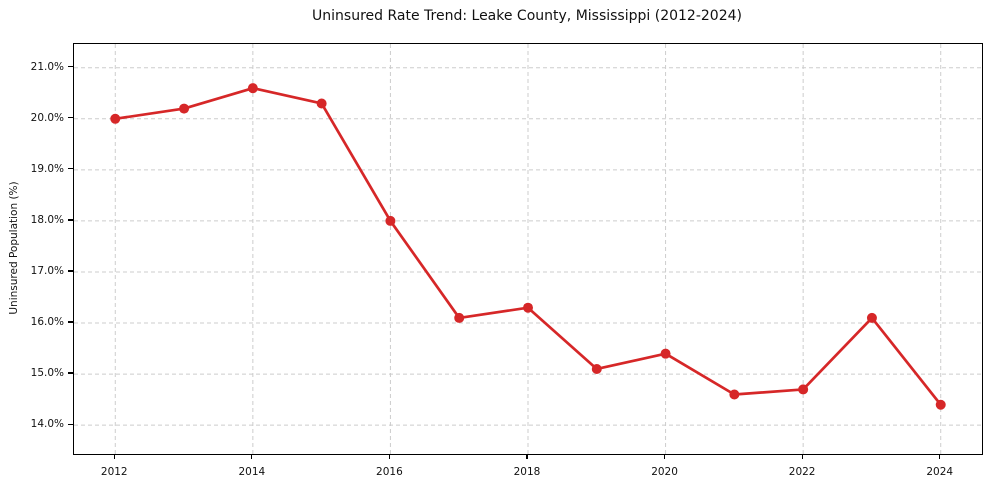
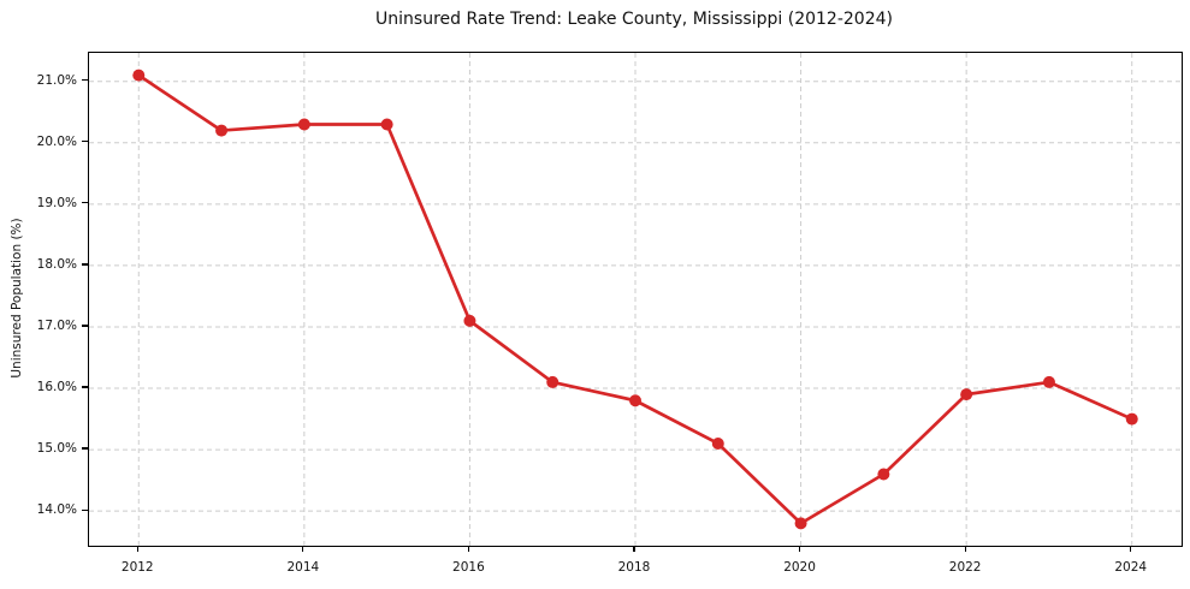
2012: 20.0% -> 21.1%
2014: 20.6% -> 20.3%
2016: 18.0% -> 17.1%
2018: 16.3% -> 15.8%
2020: 15.4% -> 13.8%
2022: 14.7% -> 15.9%
2024: 14.4% -> 15.5%
